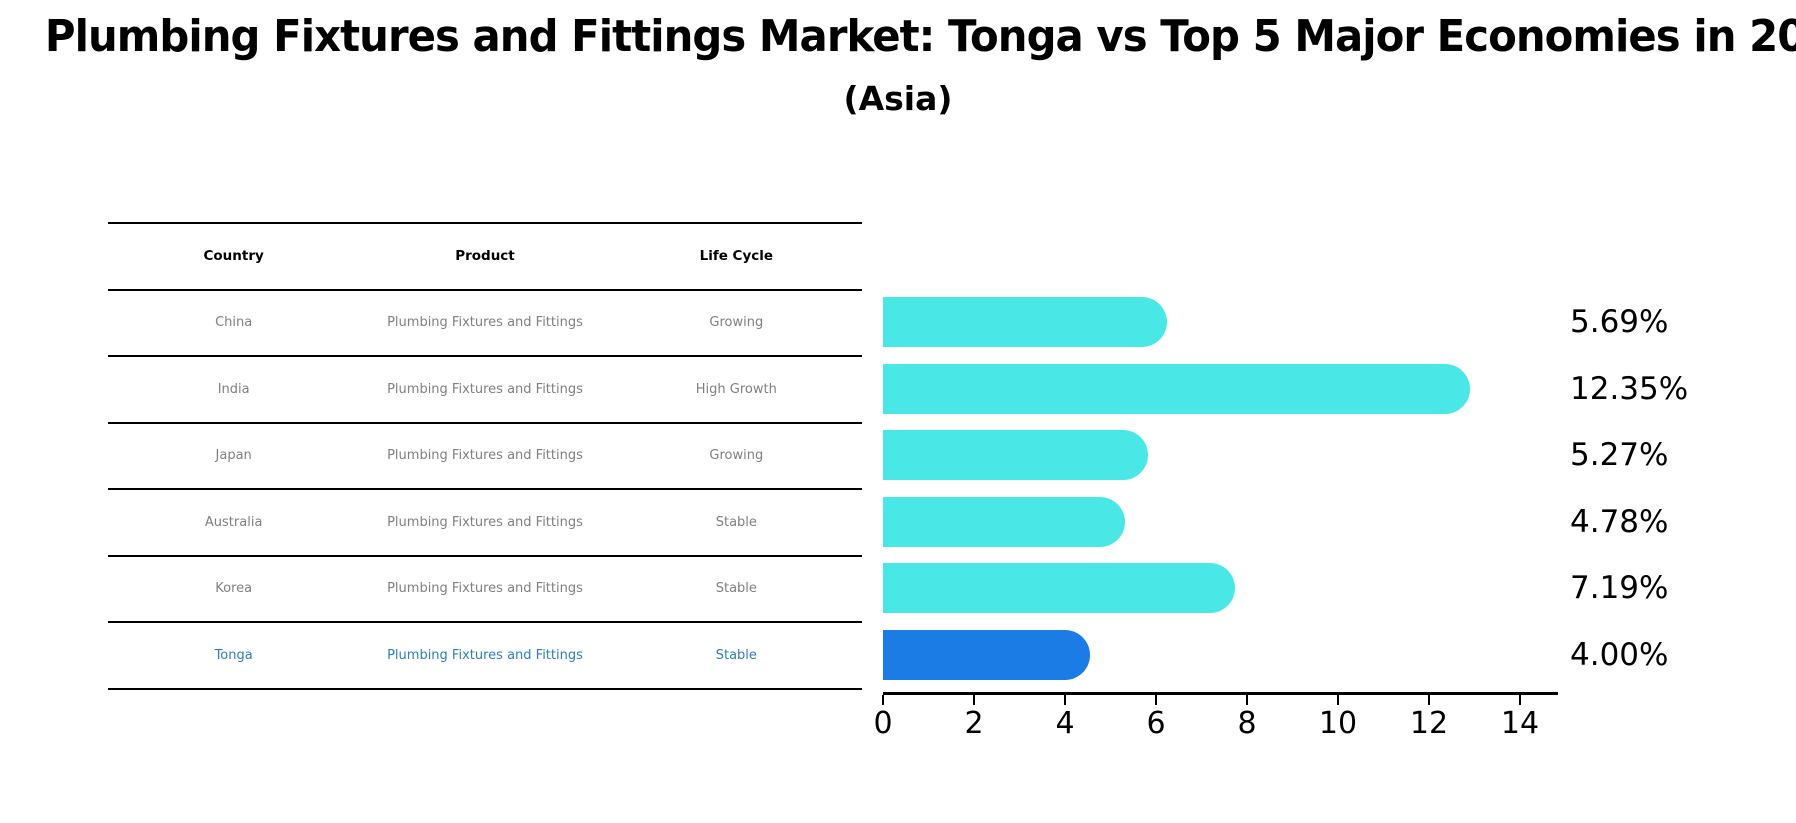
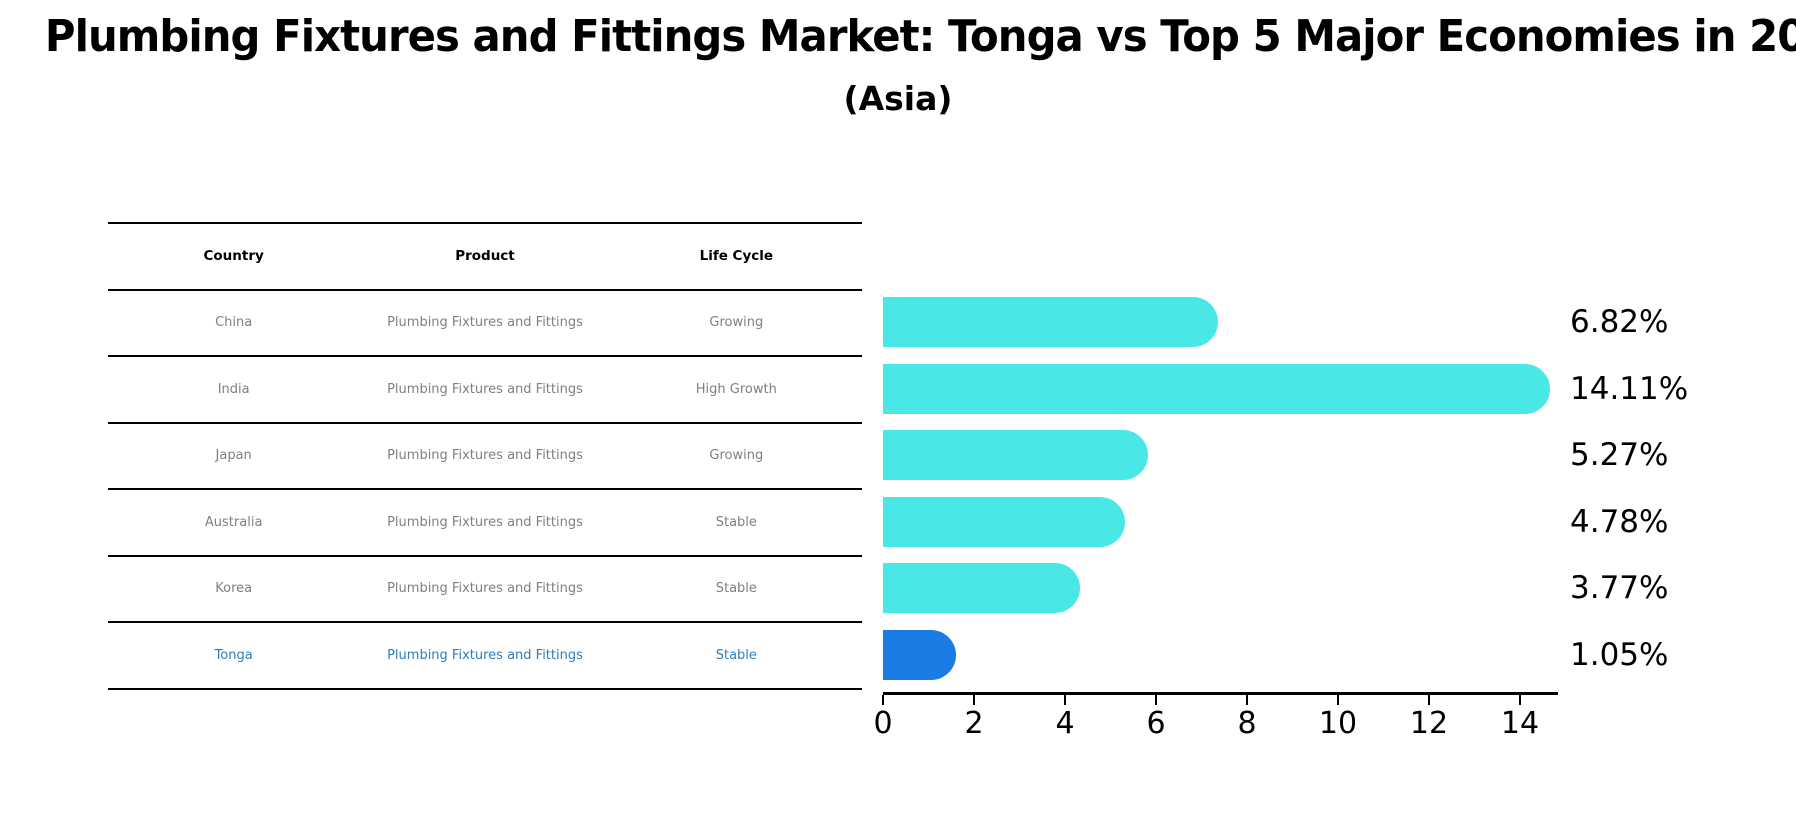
China: 5.69% -> 6.82%
India: 12.35% -> 14.11%
Korea: 7.19% -> 3.77%
Tonga: 4.00% -> 1.05%
